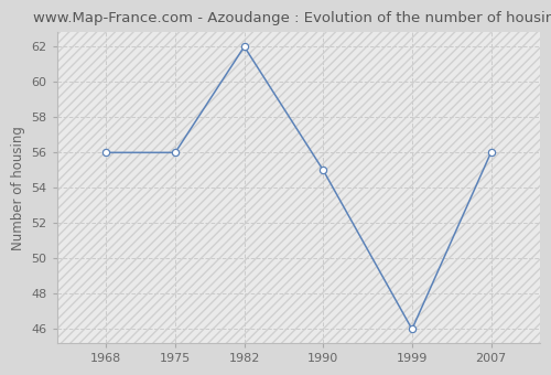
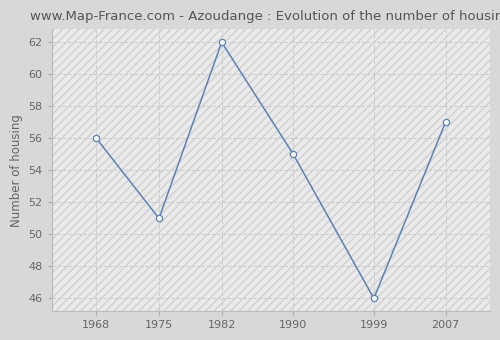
1975: 56 -> 51
2007: 56 -> 57
